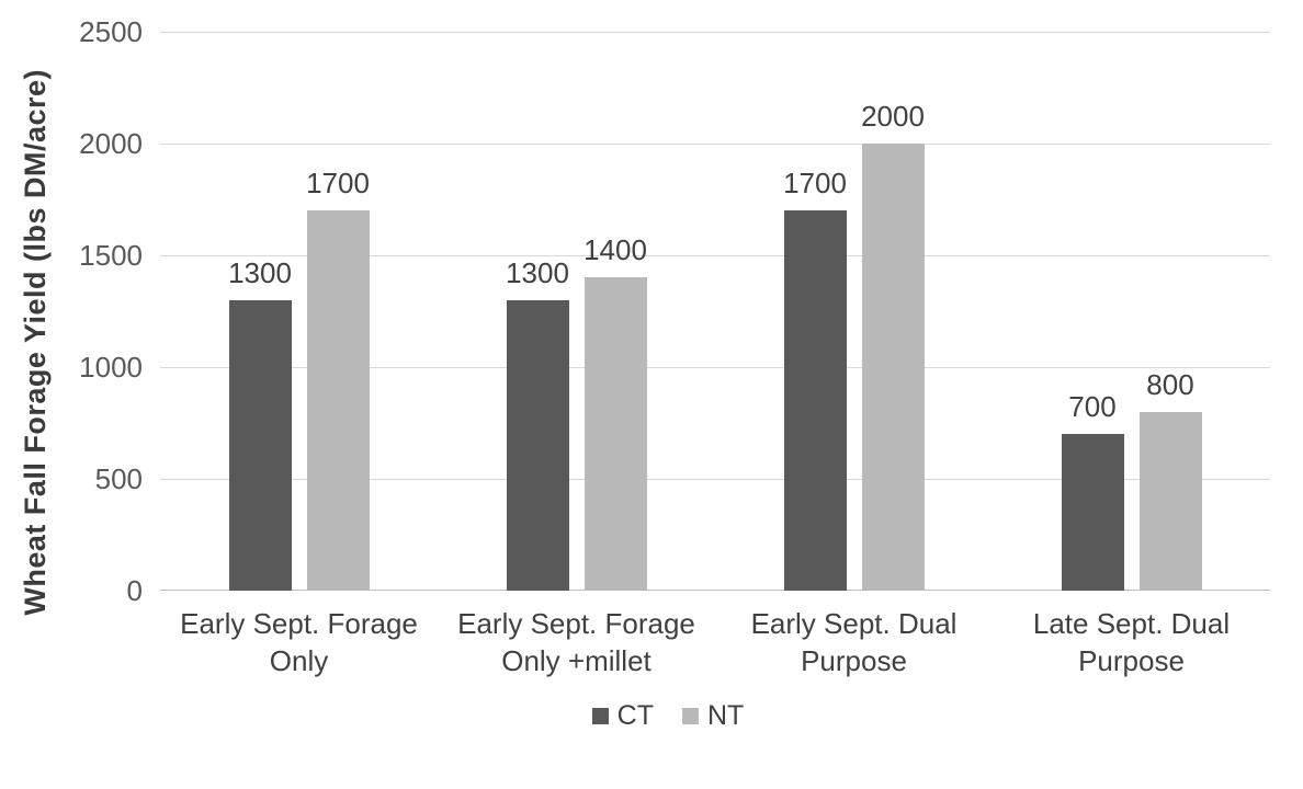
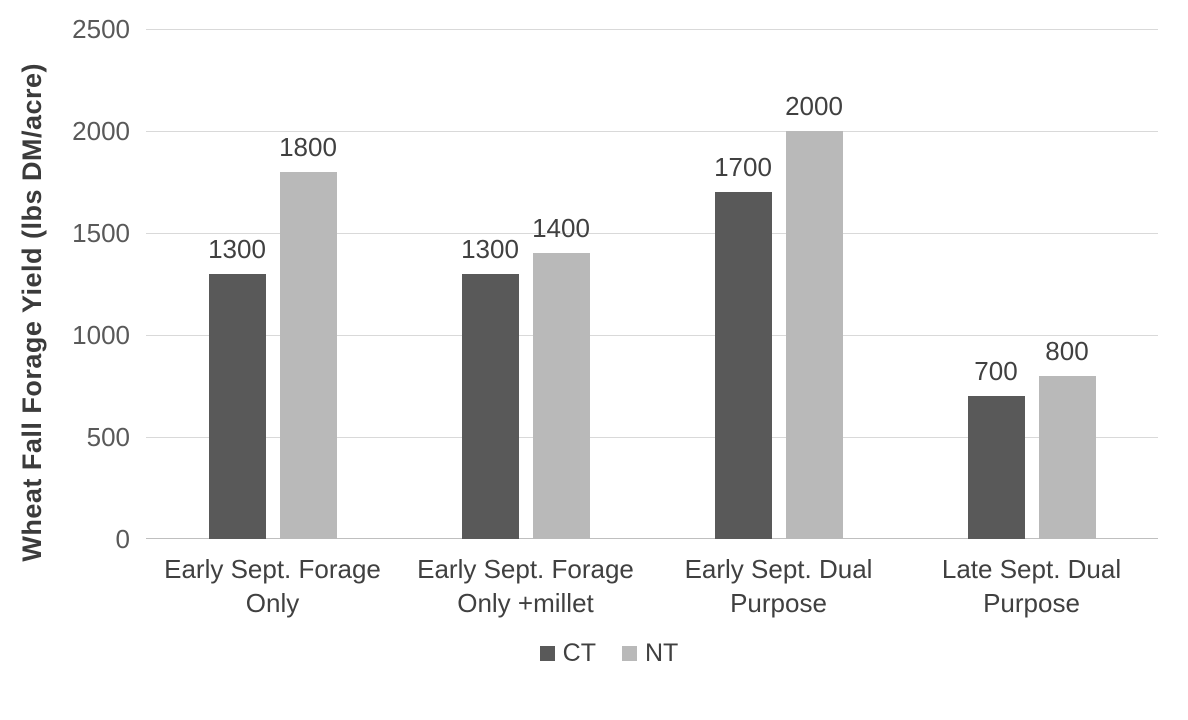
NT/Early Sept. Forage Only: 1700 -> 1800
